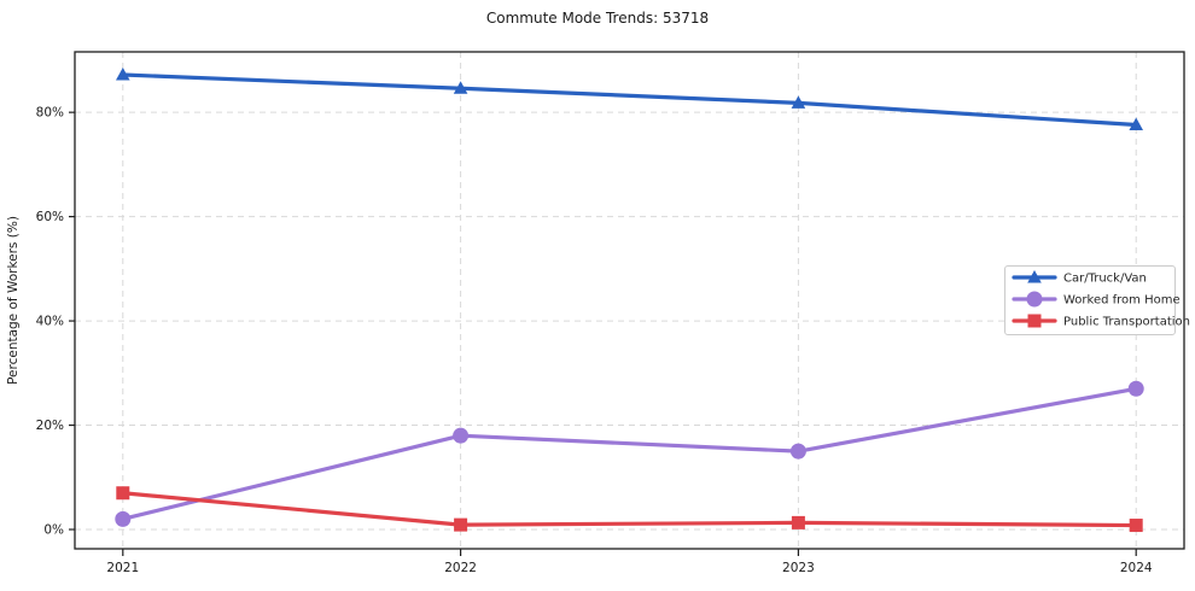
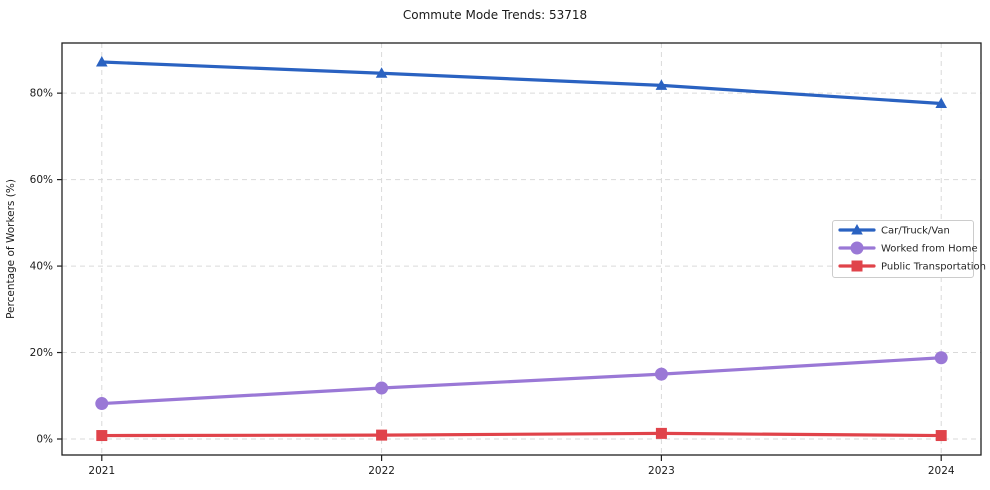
Worked from Home/2021: 2% -> 8%
Public Transportation/2021: 7% -> 1%
Worked from Home/2022: 18% -> 12%
Worked from Home/2024: 27% -> 19%
